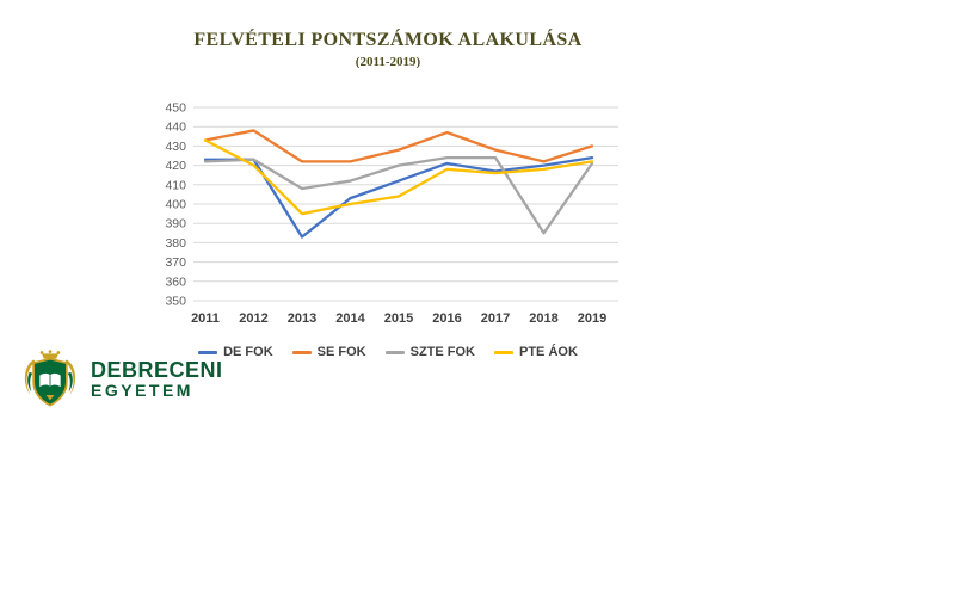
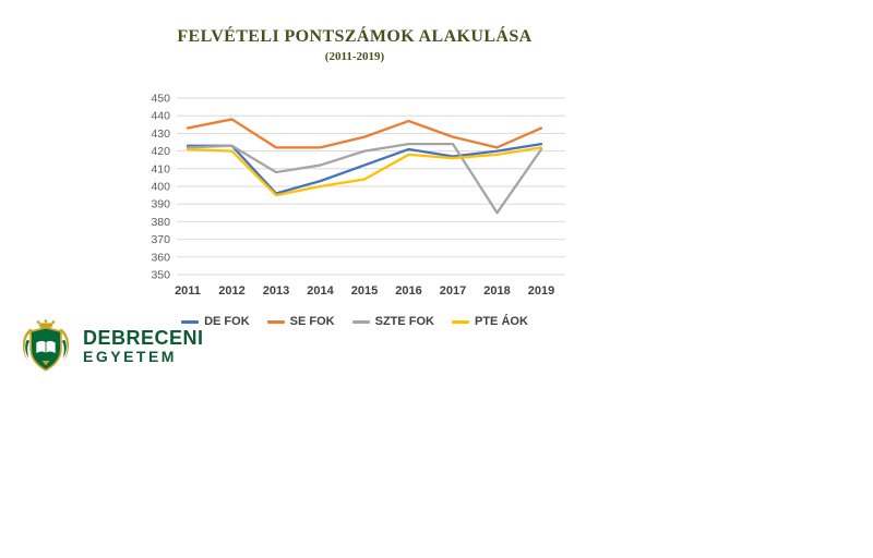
PTE ÁOK/2011: 433 -> 421
DE FOK/2013: 383 -> 396
SE FOK/2019: 430 -> 433
